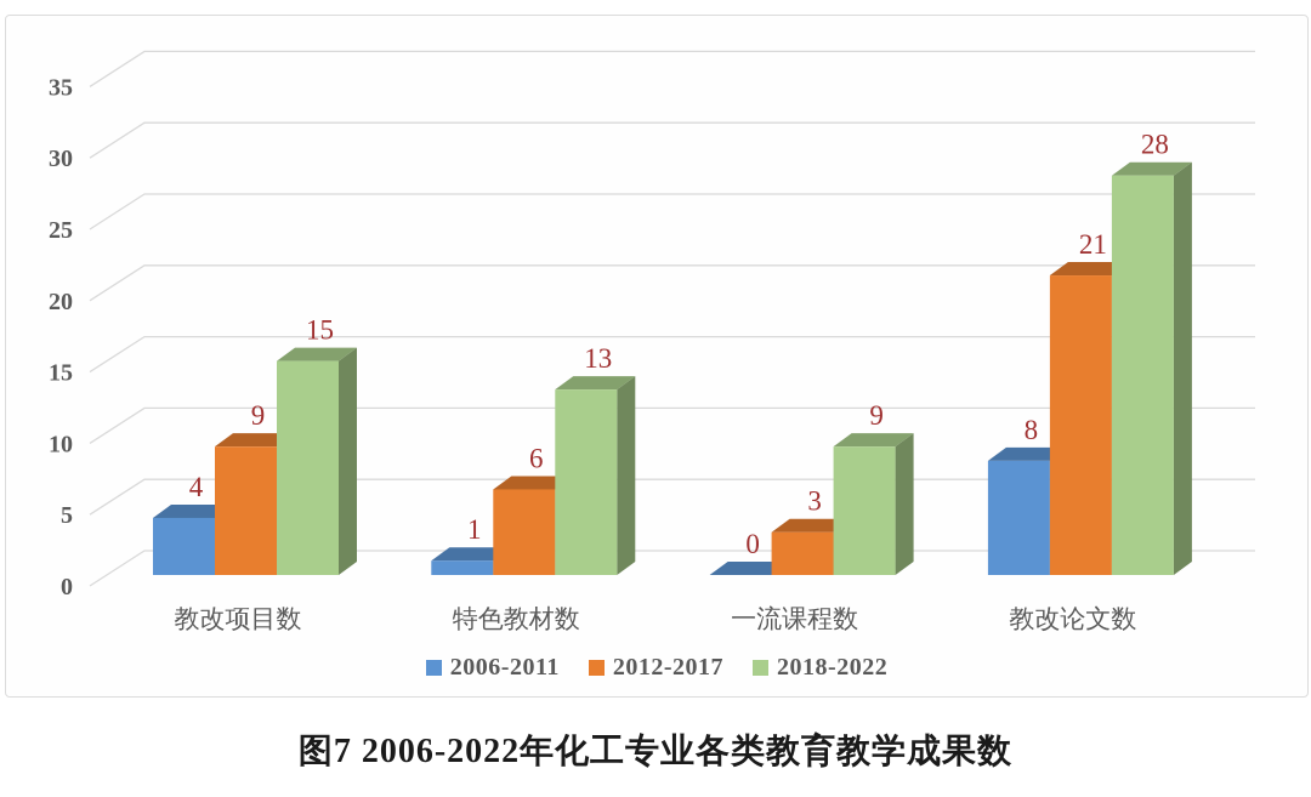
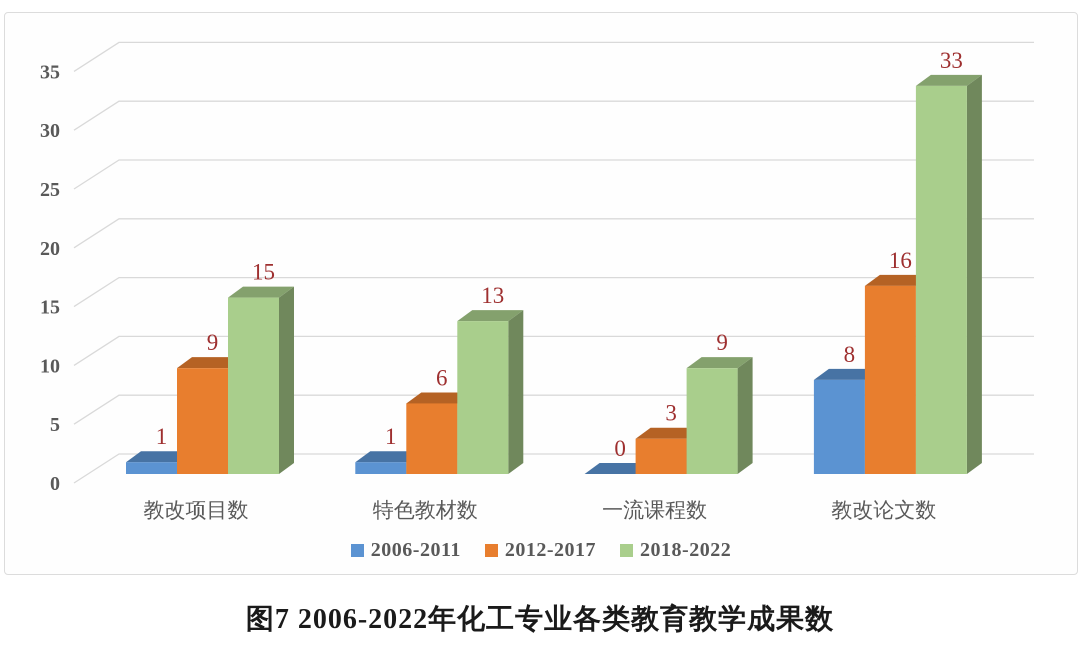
2006-2011/教改项目数: 4 -> 1
2012-2017/教改论文数: 21 -> 16
2018-2022/教改论文数: 28 -> 33
